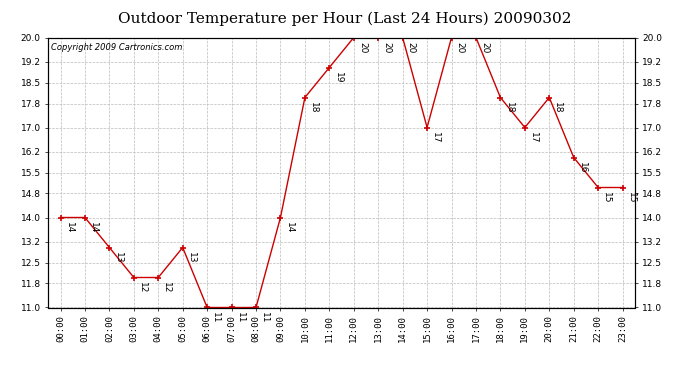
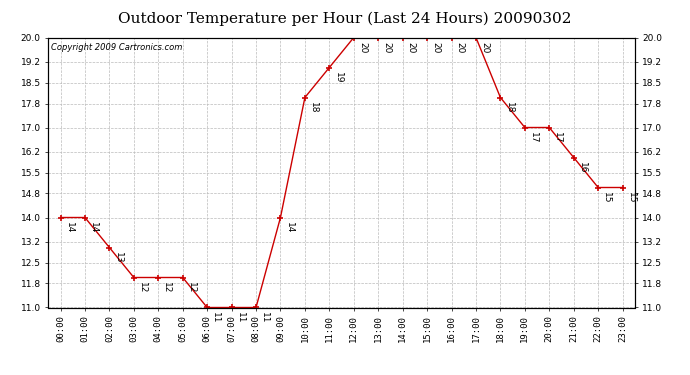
05:00: 13 -> 12
15:00: 17 -> 20
20:00: 18 -> 17
